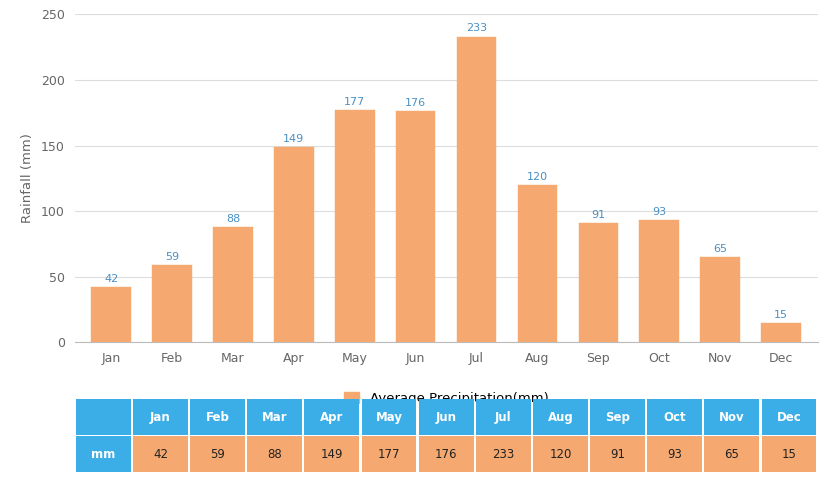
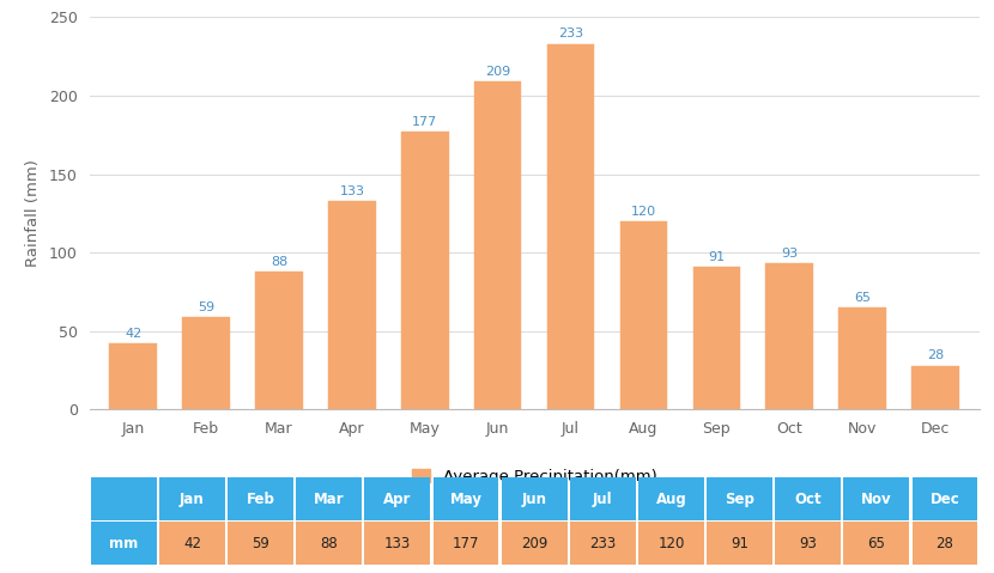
Apr: 149 -> 133
Jun: 176 -> 209
Dec: 15 -> 28
